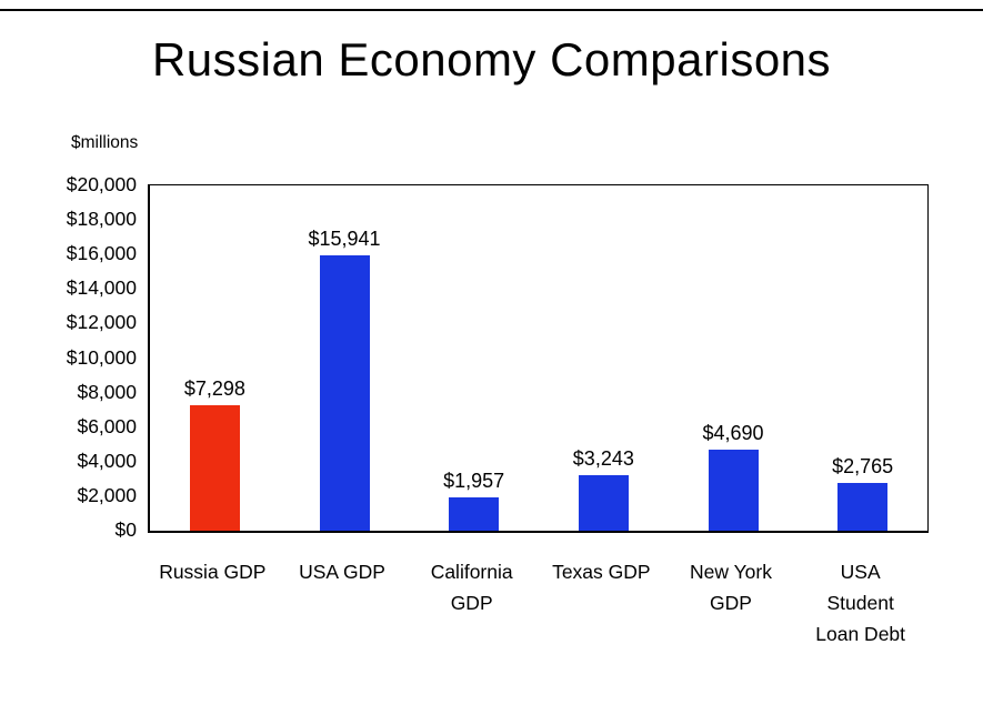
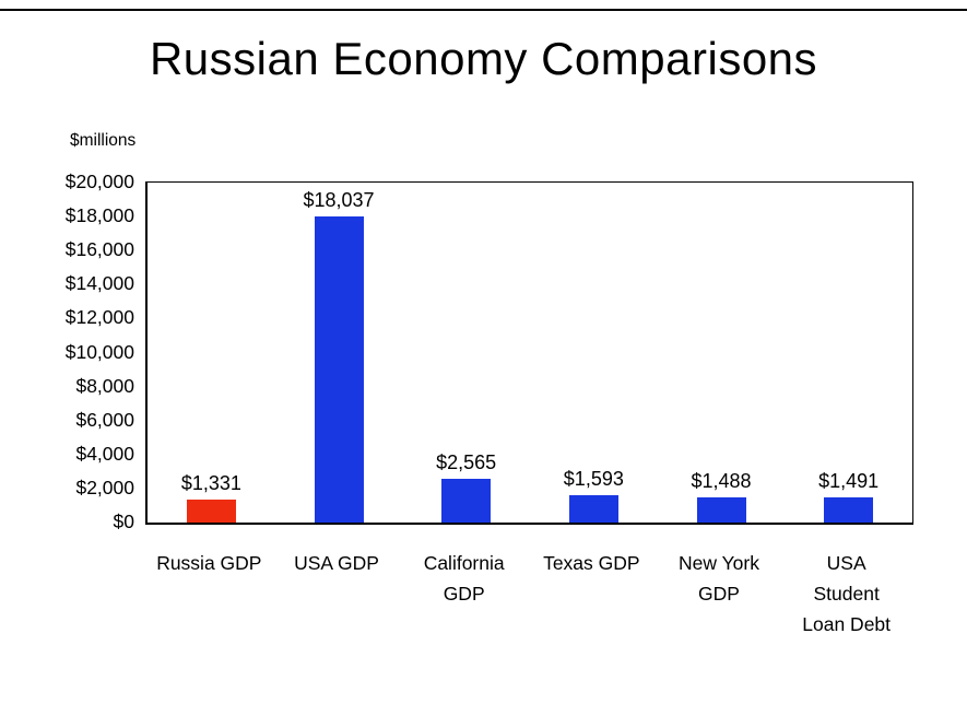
Russia GDP: $7,298 -> $1,331
USA GDP: $15,941 -> $18,037
California GDP: $1,957 -> $2,565
Texas GDP: $3,243 -> $1,593
New York GDP: $4,690 -> $1,488
USA Student Loan Debt: $2,765 -> $1,491
